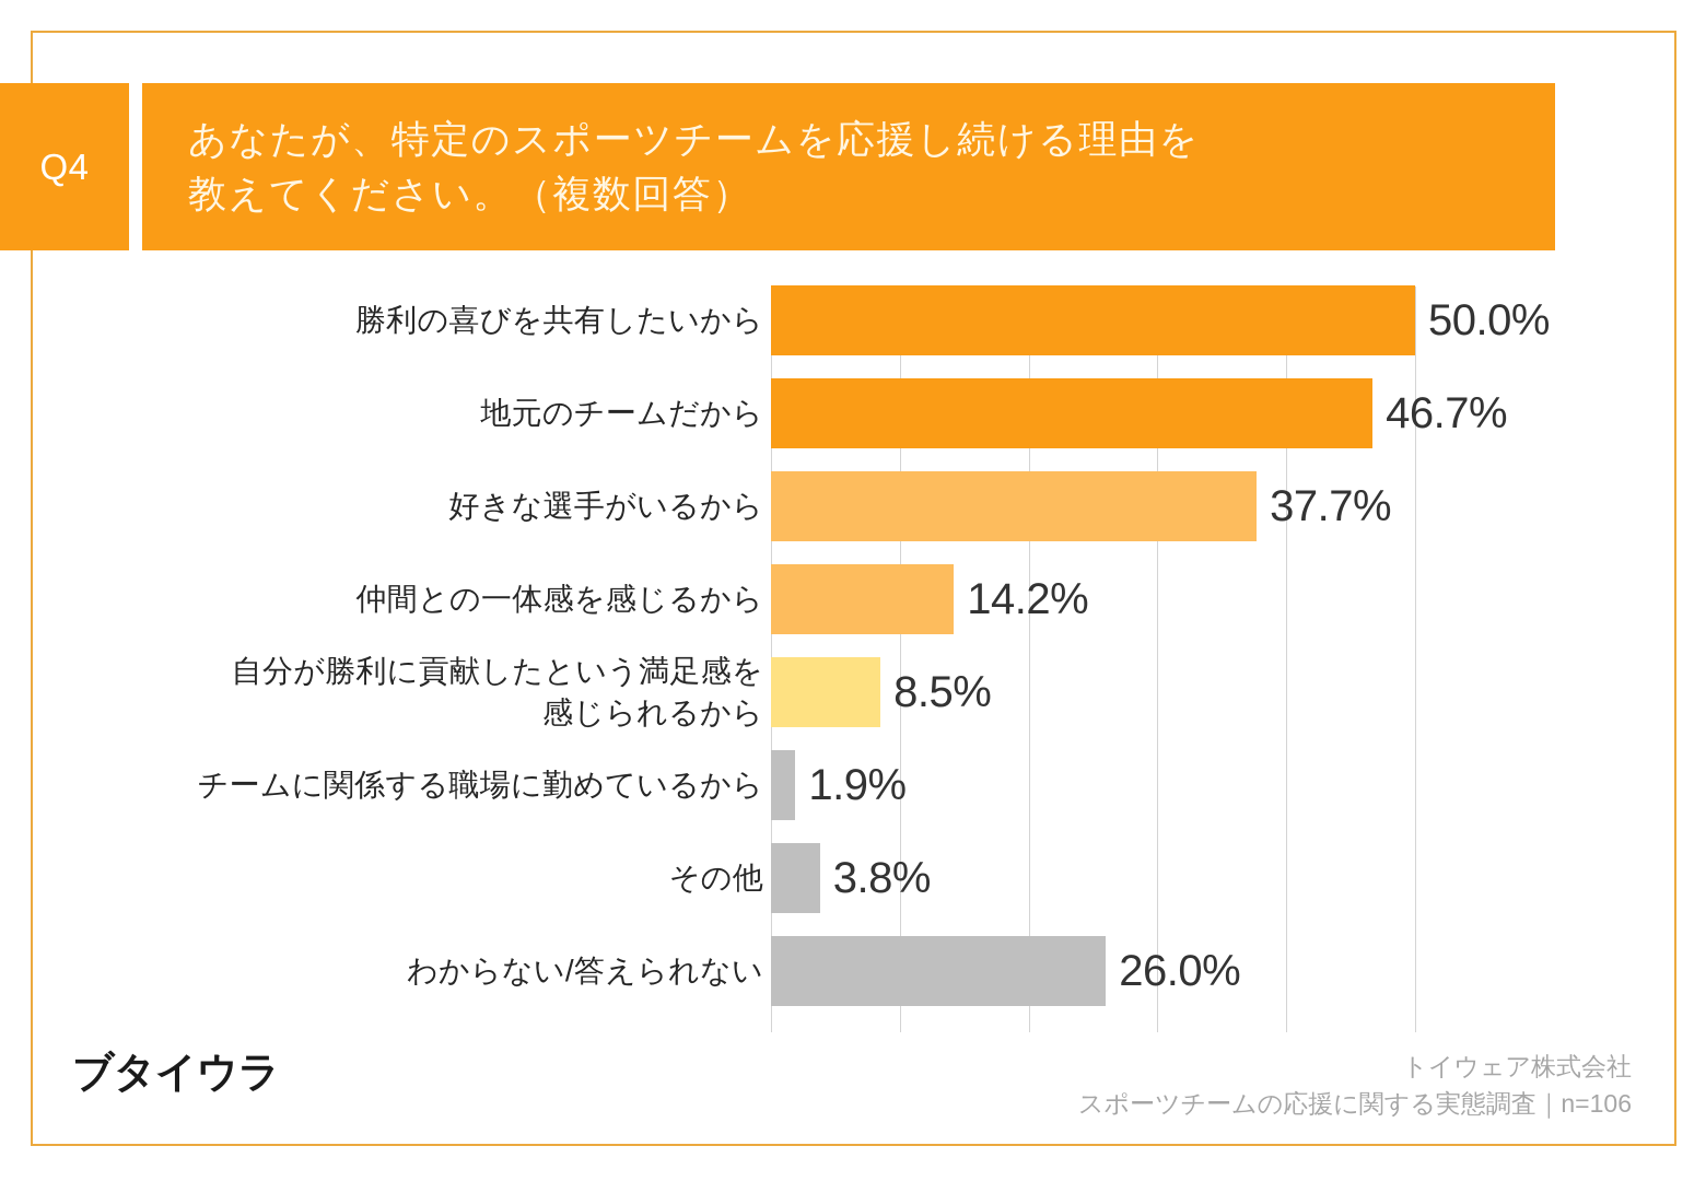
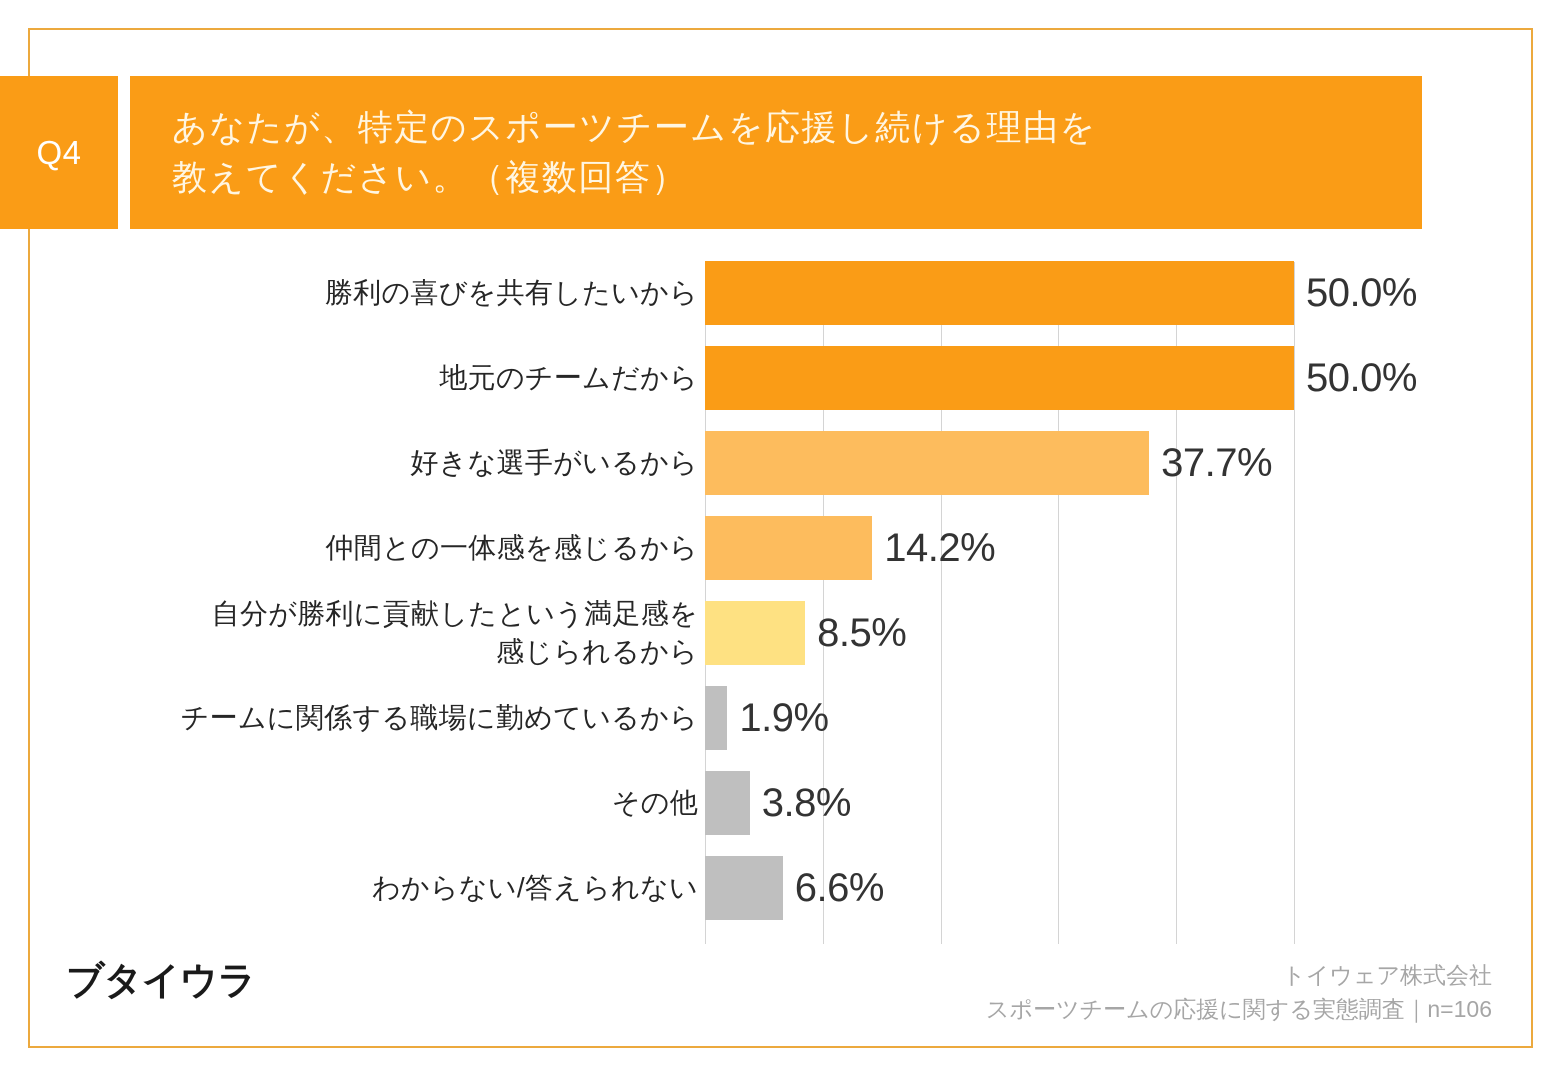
地元のチームだから: 46.7% -> 50.0%
わからない/答えられない: 26.0% -> 6.6%
